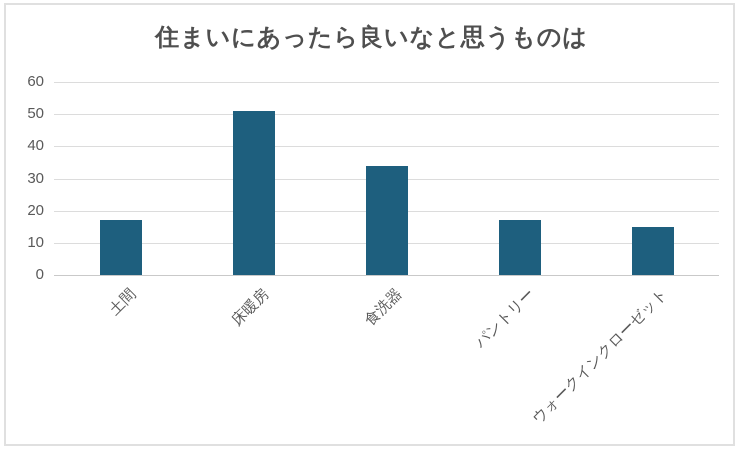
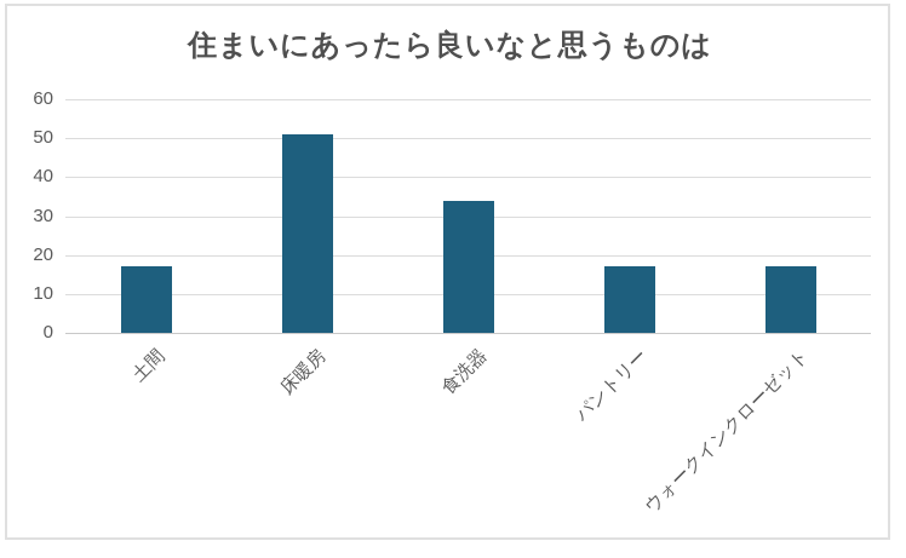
ウォークインクローゼット: 15 -> 17
